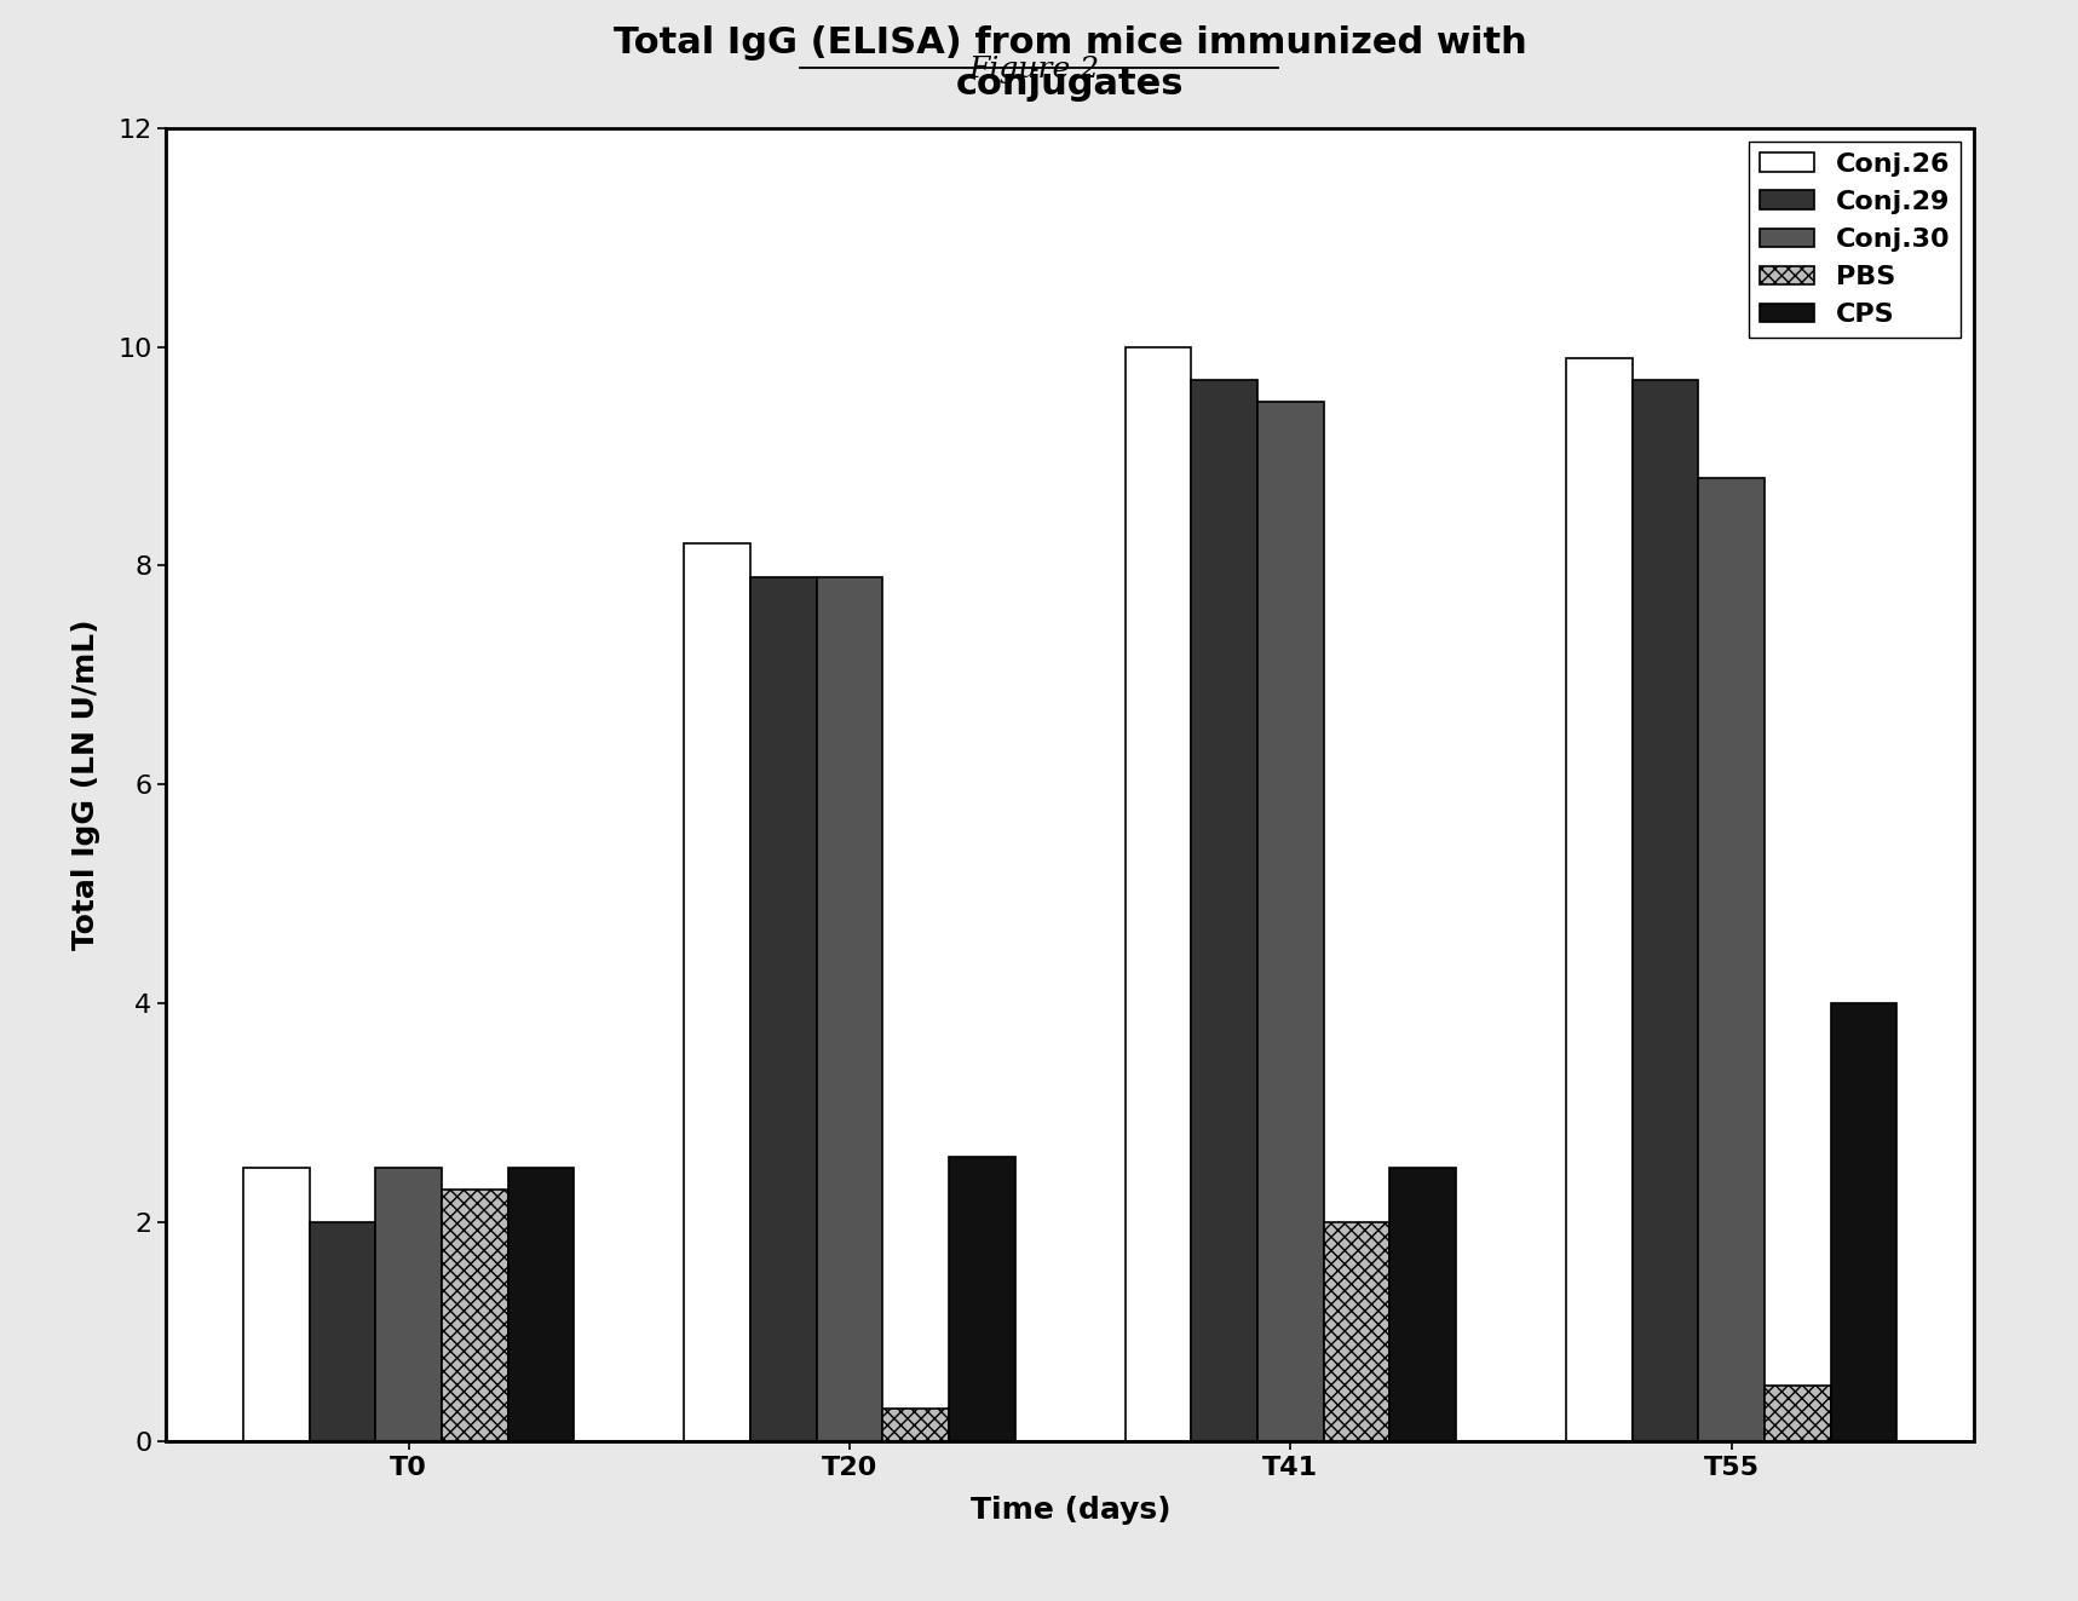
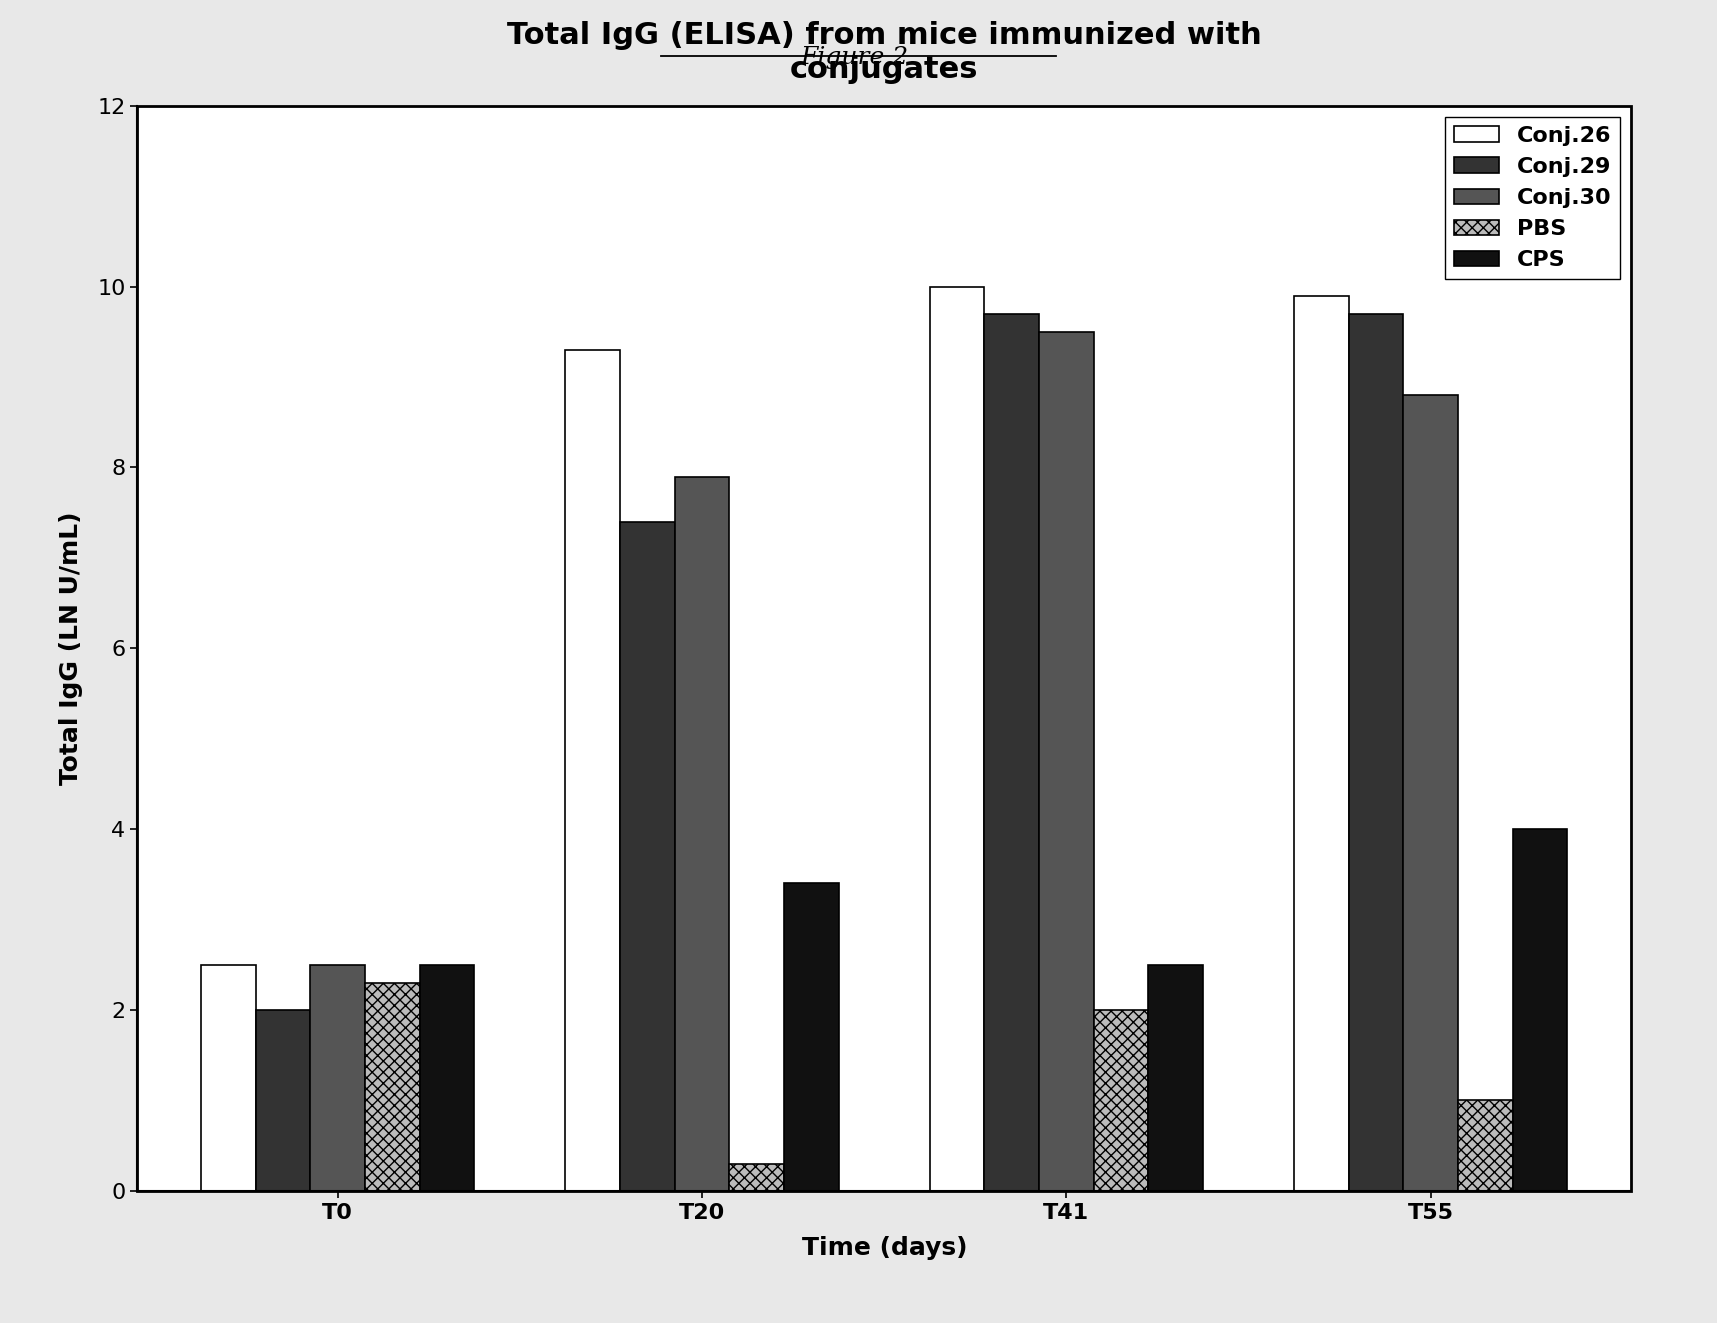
Conj.26/T20: 8.2 -> 9.3
Conj.29/T20: 7.9 -> 7.4
CPS/T20: 2.6 -> 3.4
PBS/T55: 0.5 -> 1.0
